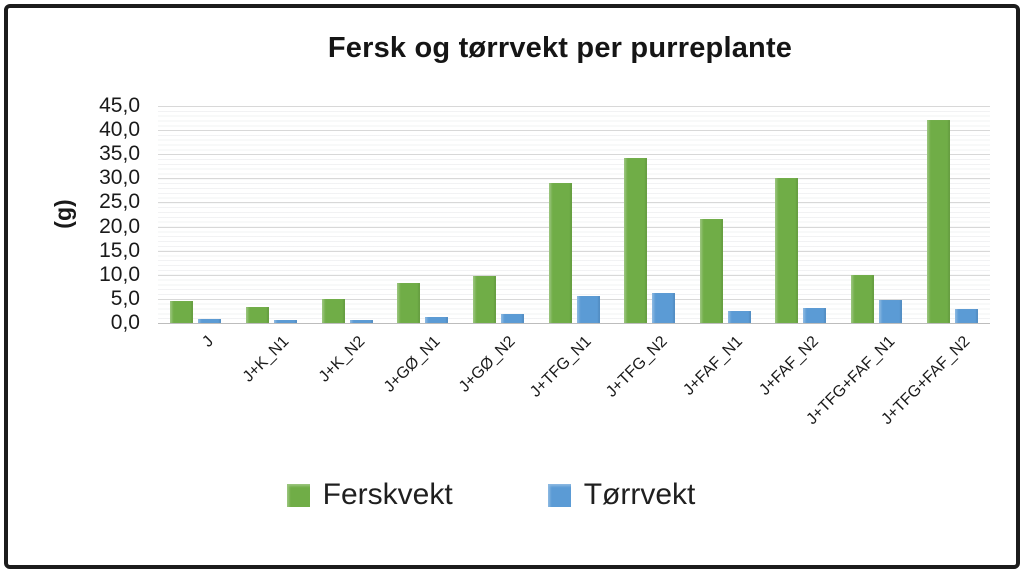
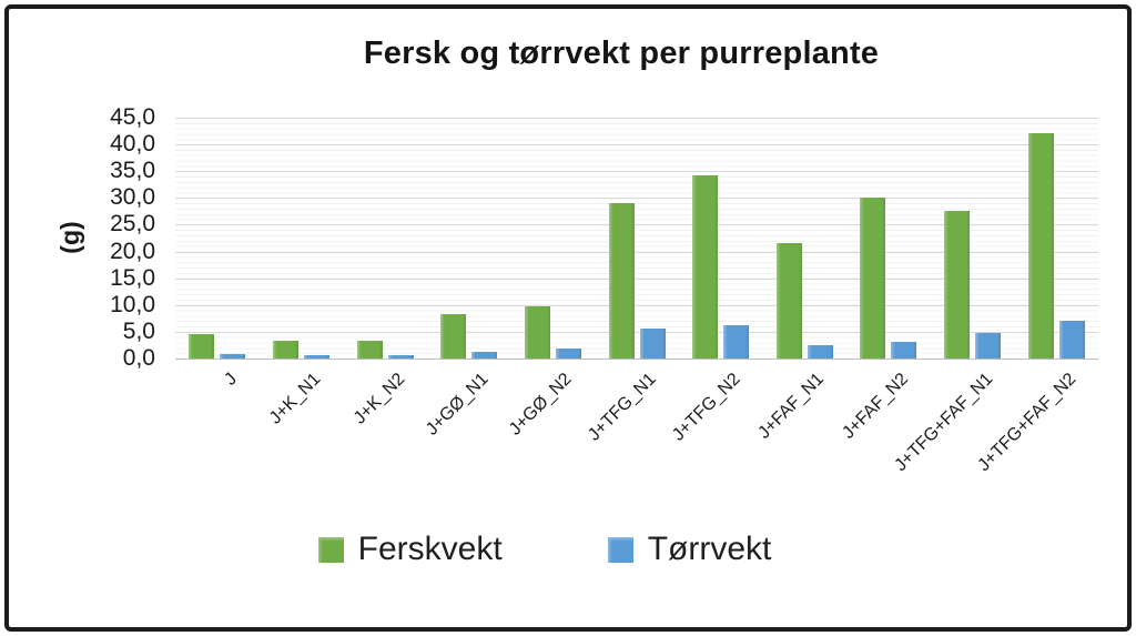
Ferskvekt/J+K_N2: 5 -> 3
Ferskvekt/J+TFG+FAF_N1: 10 -> 28
Tørrvekt/J+TFG+FAF_N2: 3 -> 7
